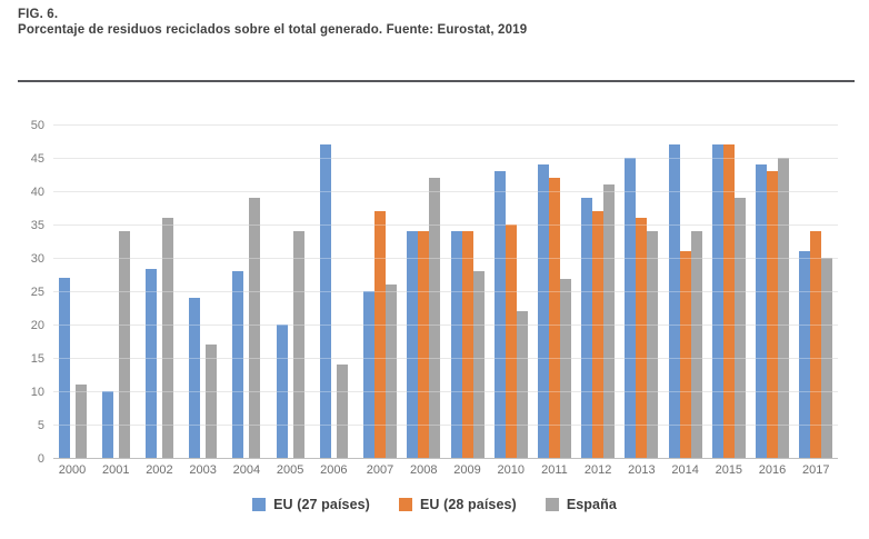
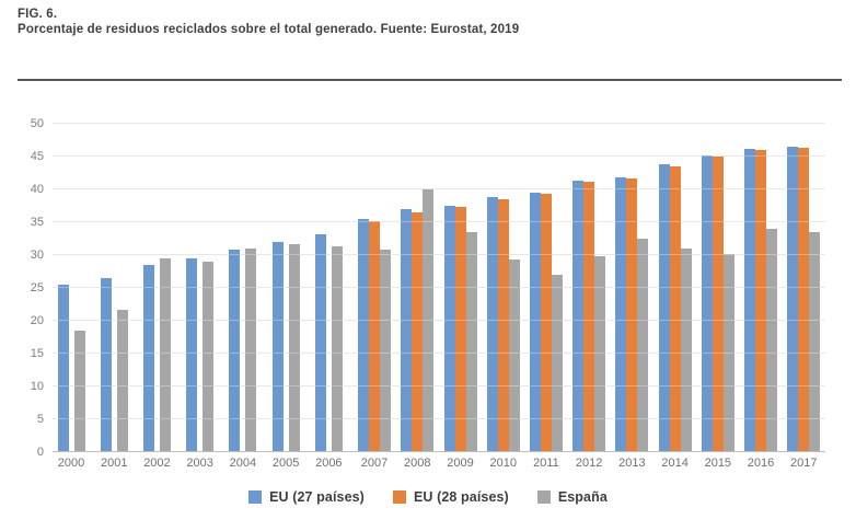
EU (27 países)/2000: 27 -> 25
España/2000: 11 -> 18
EU (27 países)/2001: 10 -> 26
España/2001: 34 -> 22
España/2002: 36 -> 29
EU (27 países)/2003: 24 -> 29
España/2003: 17 -> 29
EU (27 países)/2004: 28 -> 31
España/2004: 39 -> 31
EU (27 países)/2005: 20 -> 32
España/2005: 34 -> 32
EU (27 países)/2006: 47 -> 33
España/2006: 14 -> 31
EU (27 países)/2007: 25 -> 35
EU (28 países)/2007: 37 -> 35
España/2007: 26 -> 31
EU (27 países)/2008: 34 -> 37
EU (28 países)/2008: 34 -> 36
España/2008: 42 -> 40
EU (27 países)/2009: 34 -> 37
EU (28 países)/2009: 34 -> 37
España/2009: 28 -> 33
EU (27 países)/2010: 43 -> 39
EU (28 países)/2010: 35 -> 38
España/2010: 22 -> 29
EU (27 países)/2011: 44 -> 39
EU (28 países)/2011: 42 -> 39
EU (27 países)/2012: 39 -> 41
EU (28 países)/2012: 37 -> 41
España/2012: 41 -> 30
EU (27 países)/2013: 45 -> 42
EU (28 países)/2013: 36 -> 42
España/2013: 34 -> 32
EU (27 países)/2014: 47 -> 44
EU (28 países)/2014: 31 -> 43
España/2014: 34 -> 31
EU (27 países)/2015: 47 -> 45
EU (28 países)/2015: 47 -> 45
España/2015: 39 -> 30
EU (27 países)/2016: 44 -> 46
EU (28 países)/2016: 43 -> 46
España/2016: 45 -> 34
EU (27 países)/2017: 31 -> 46
EU (28 países)/2017: 34 -> 46
España/2017: 30 -> 33
